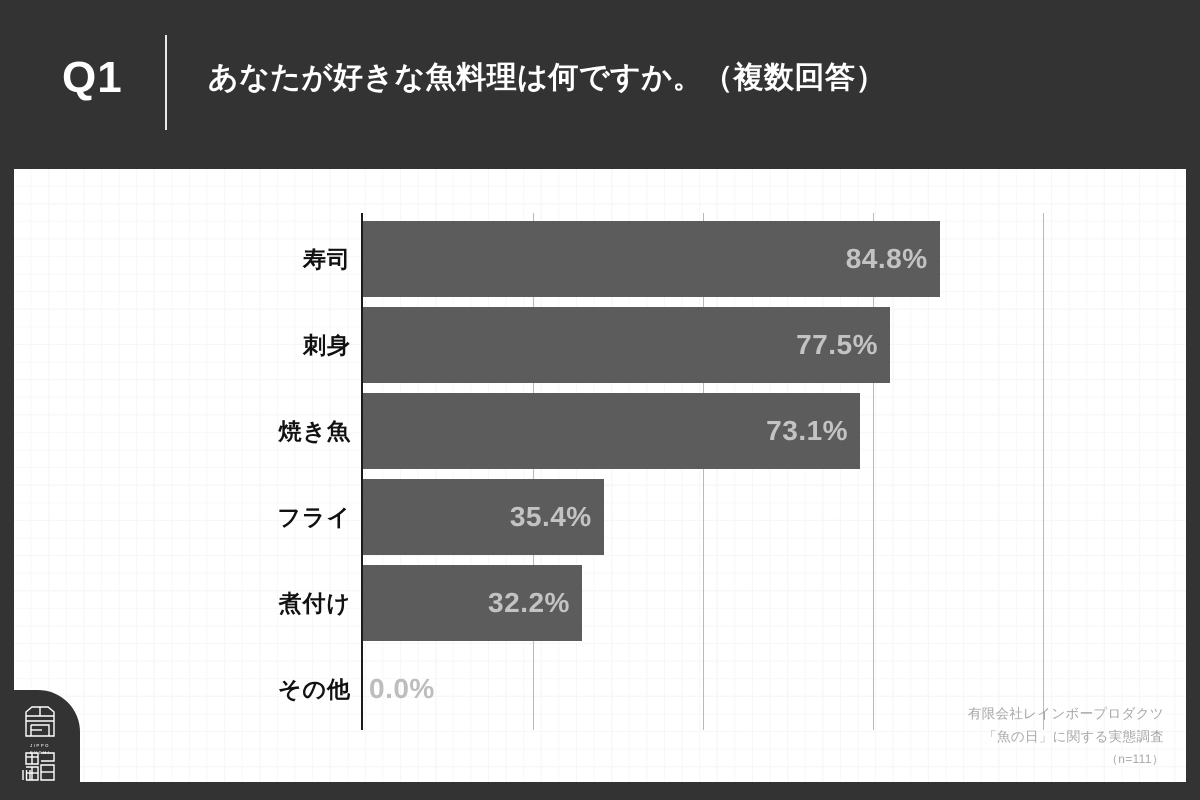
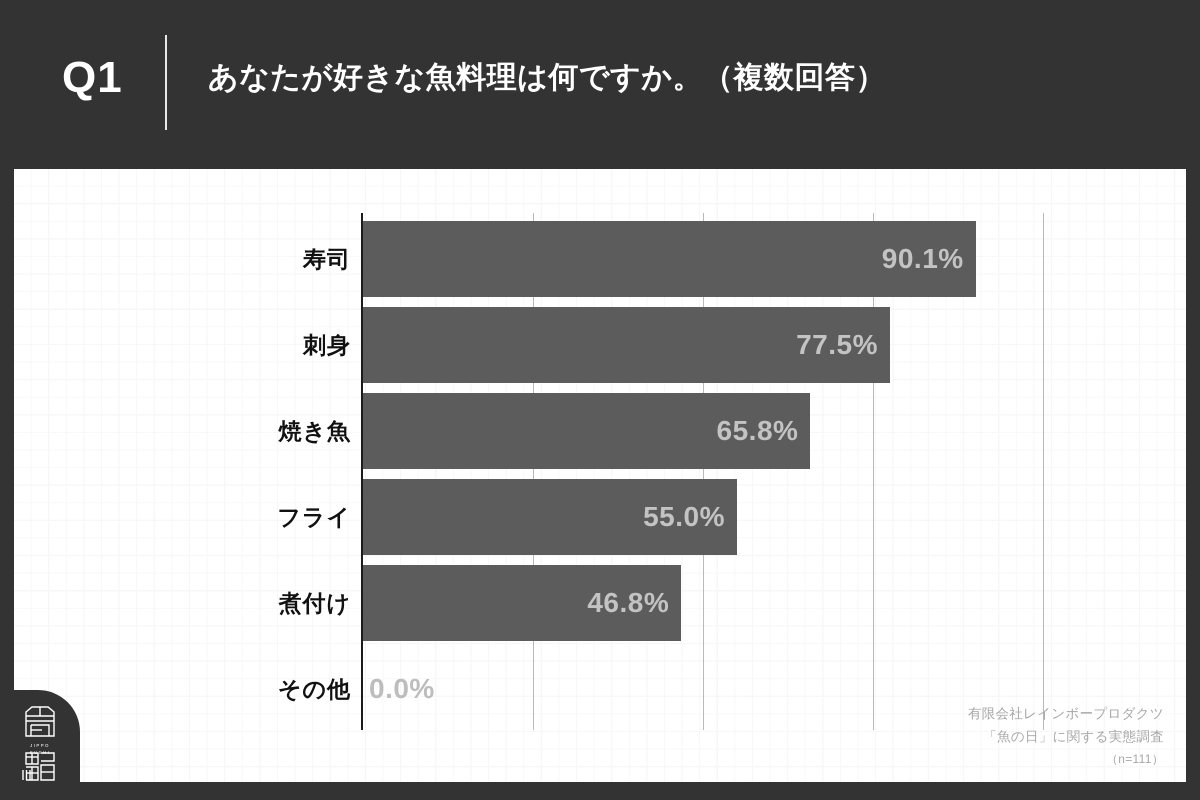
寿司: 84.8% -> 90.1%
焼き魚: 73.1% -> 65.8%
フライ: 35.4% -> 55.0%
煮付け: 32.2% -> 46.8%
